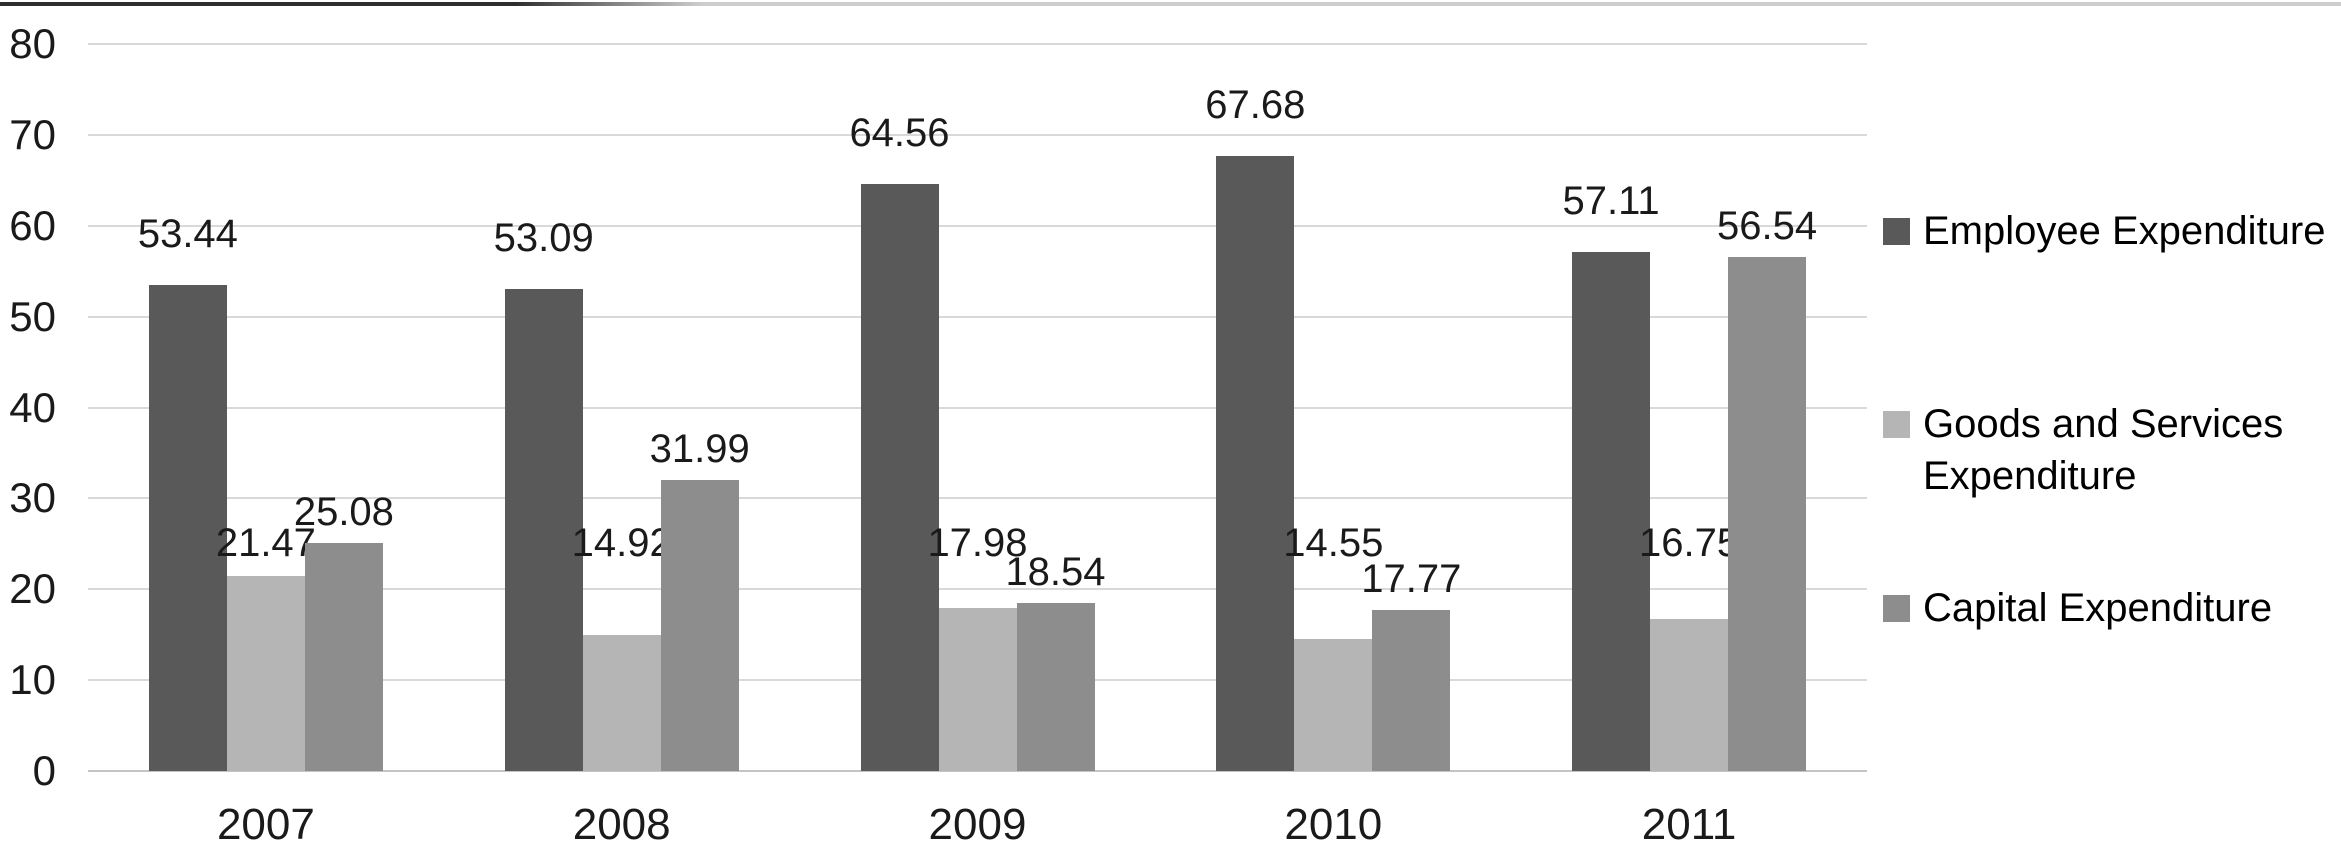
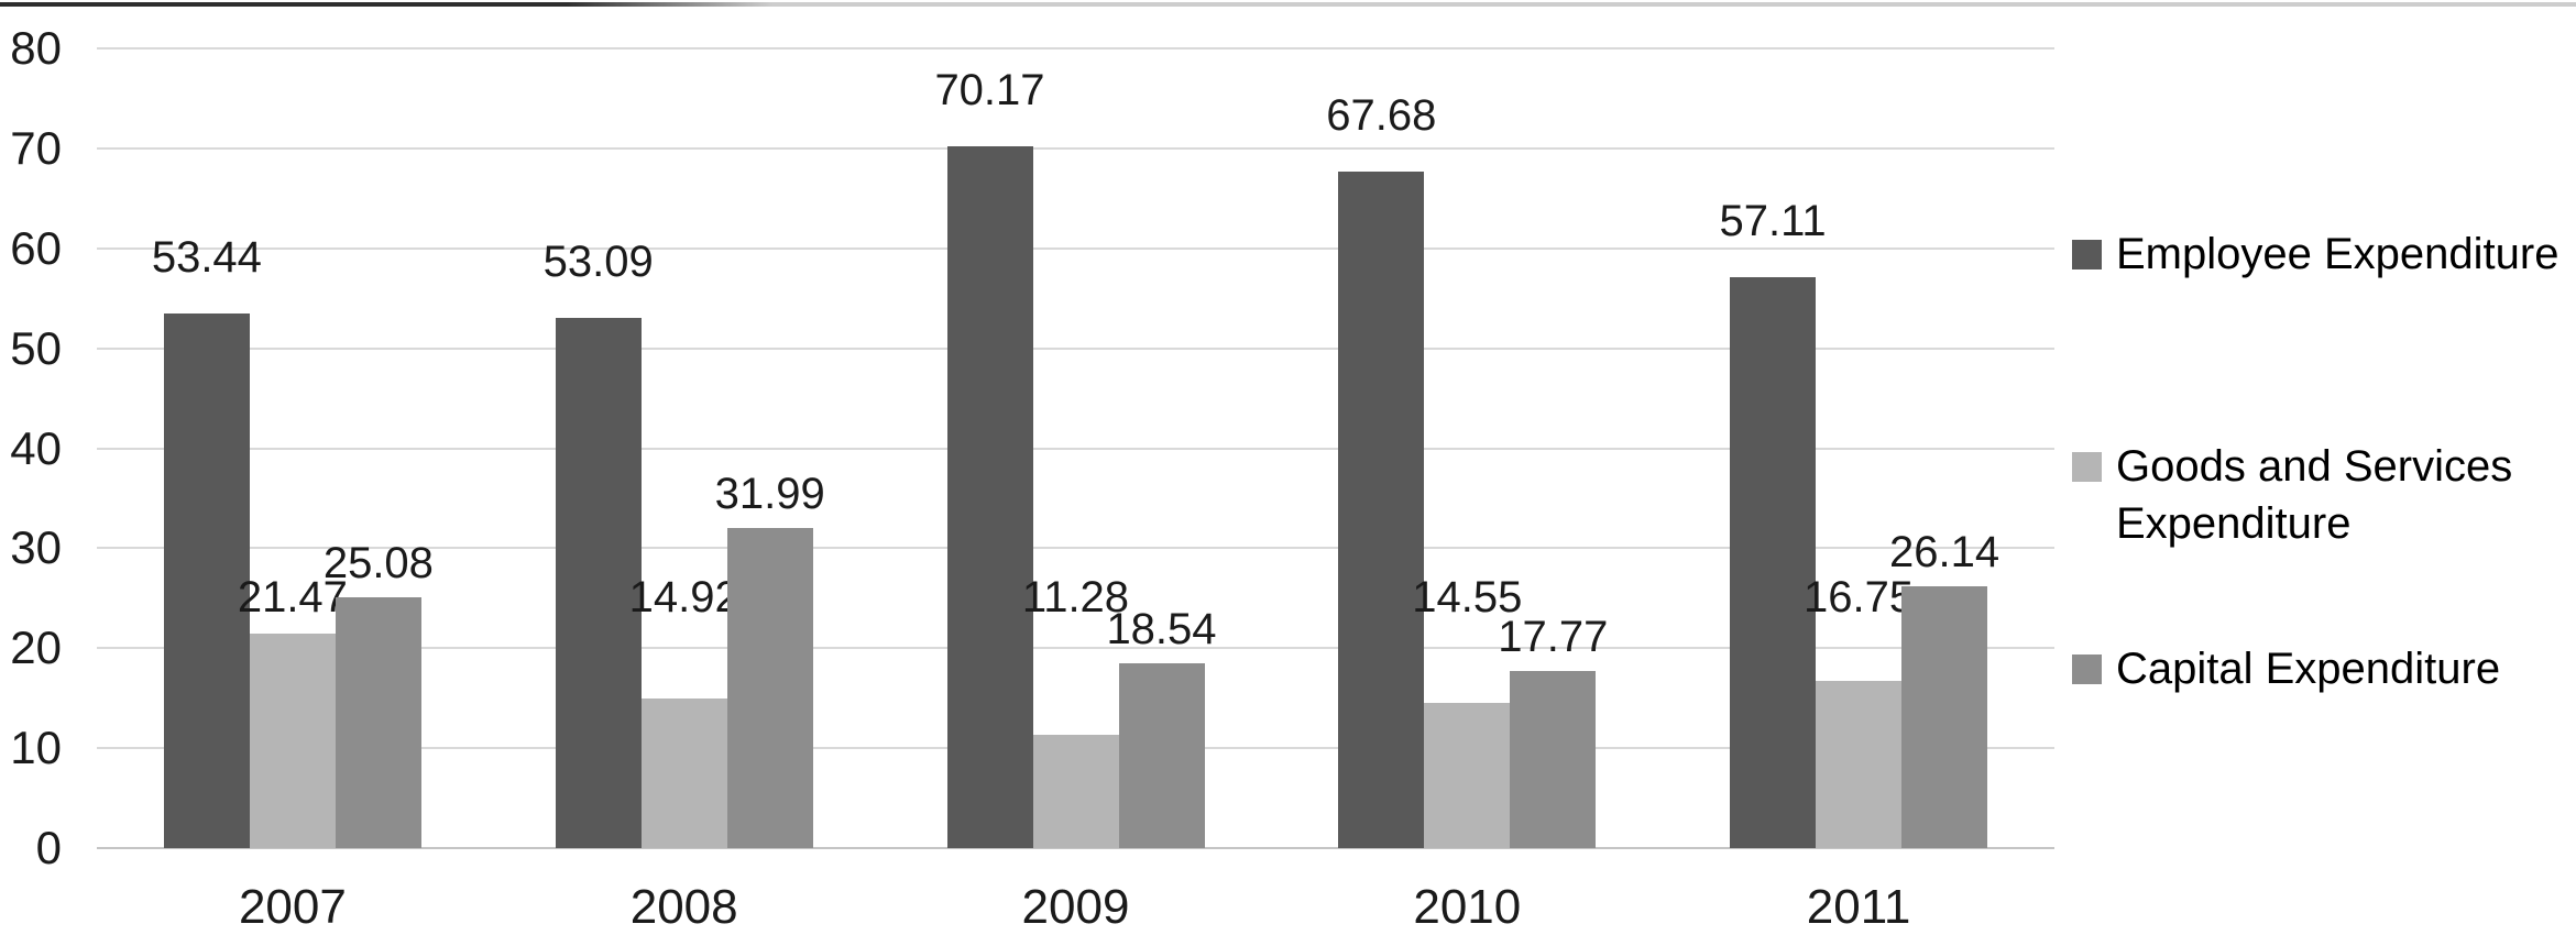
Employee Expenditure/2009: 64.56 -> 70.17
Goods and Services Expenditure/2009: 17.98 -> 11.28
Capital Expenditure/2011: 56.54 -> 26.14
